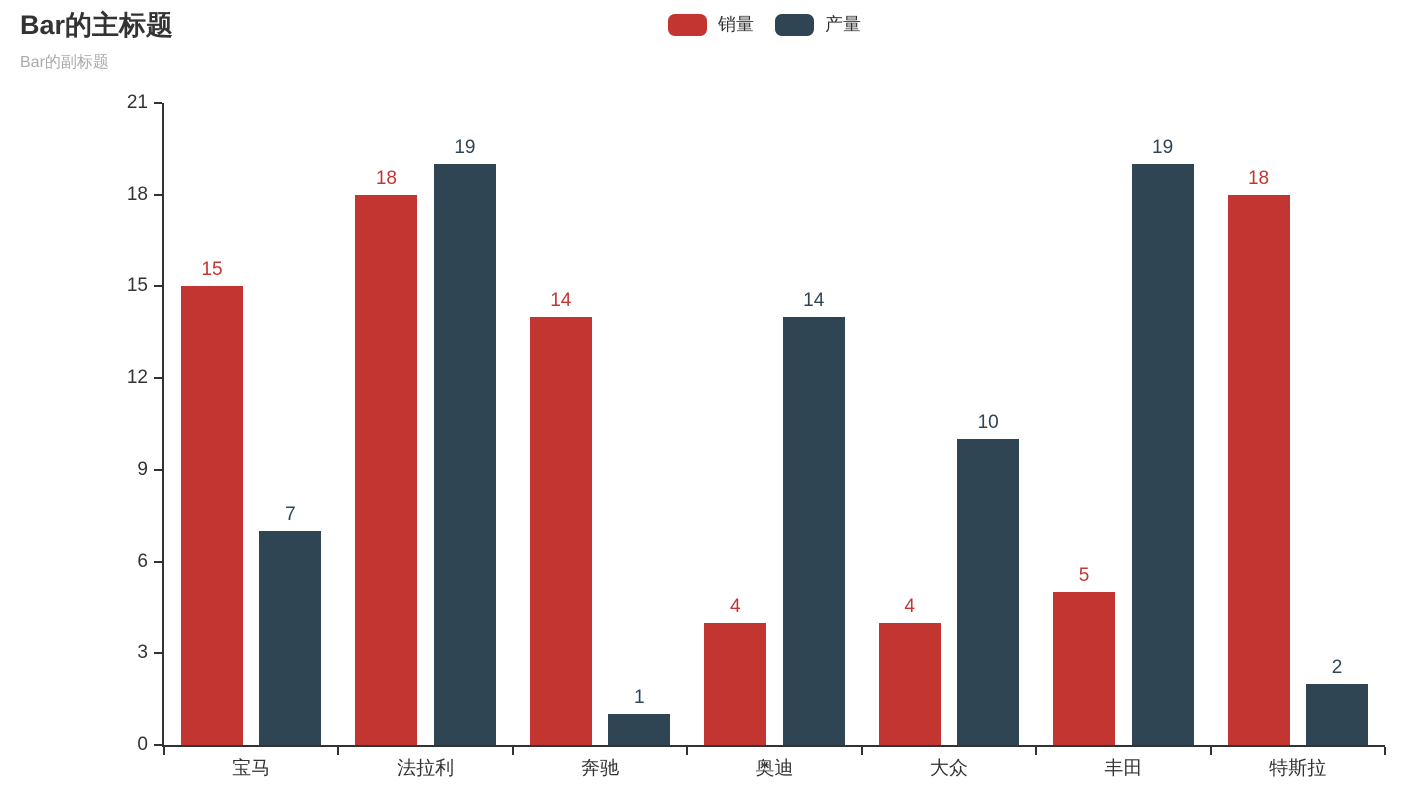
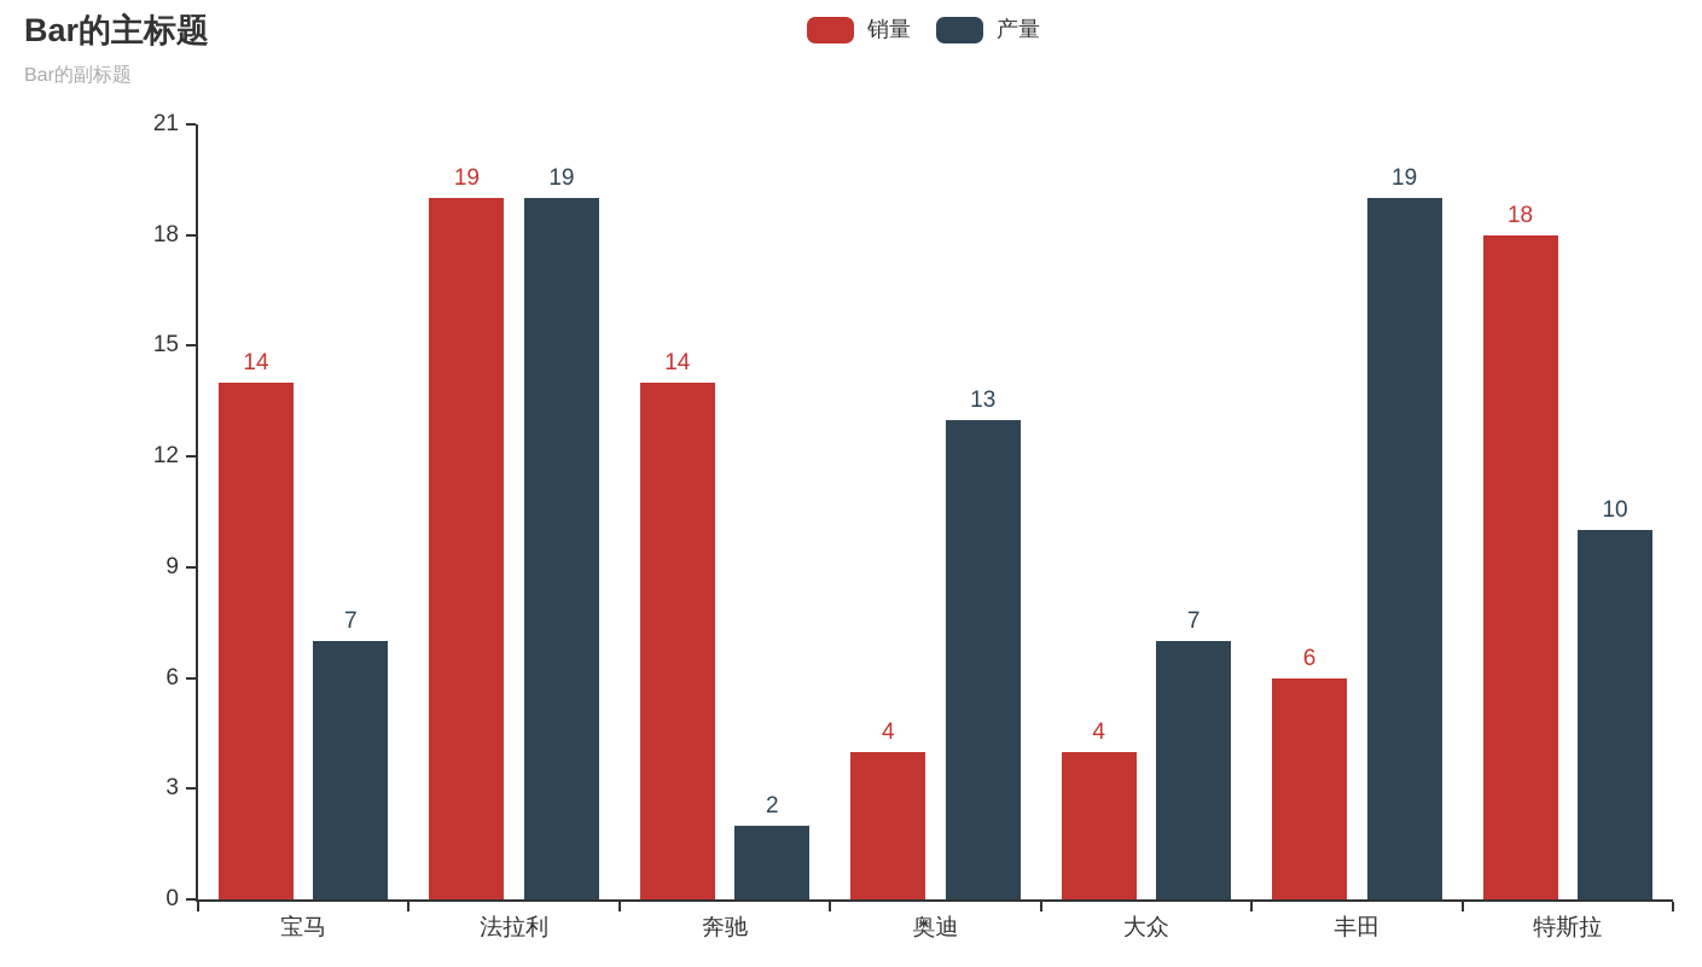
销量/宝马: 15 -> 14
销量/法拉利: 18 -> 19
产量/奔驰: 1 -> 2
产量/奥迪: 14 -> 13
产量/大众: 10 -> 7
销量/丰田: 5 -> 6
产量/特斯拉: 2 -> 10
